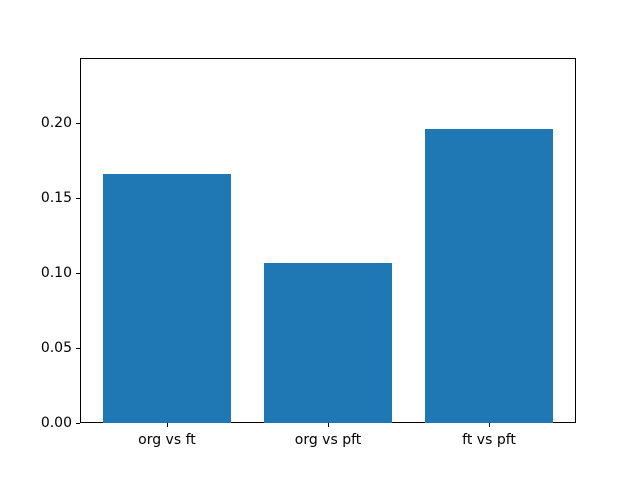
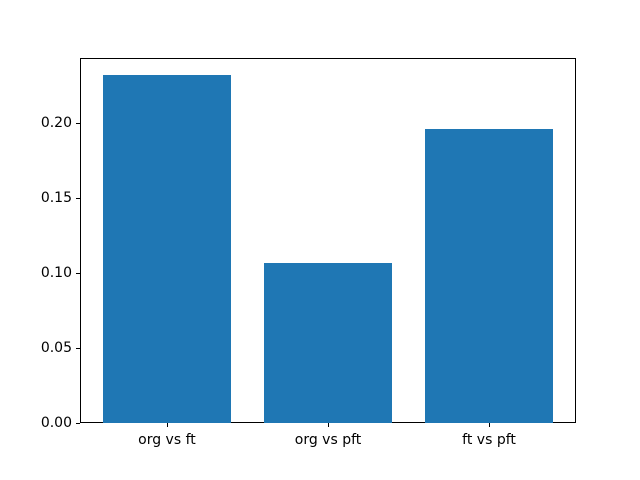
org vs ft: 0.166 -> 0.232
